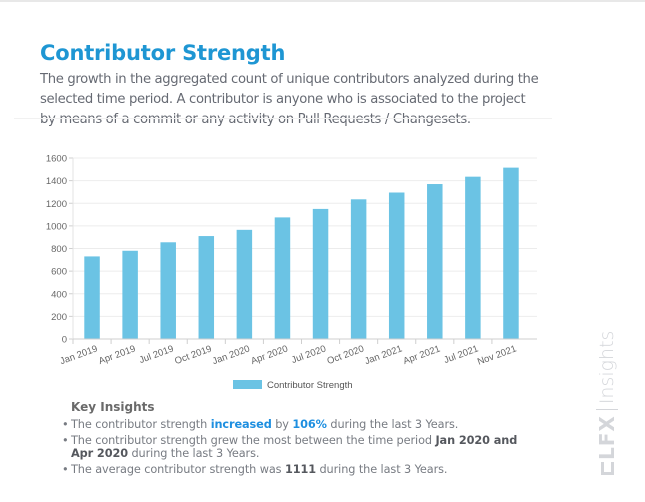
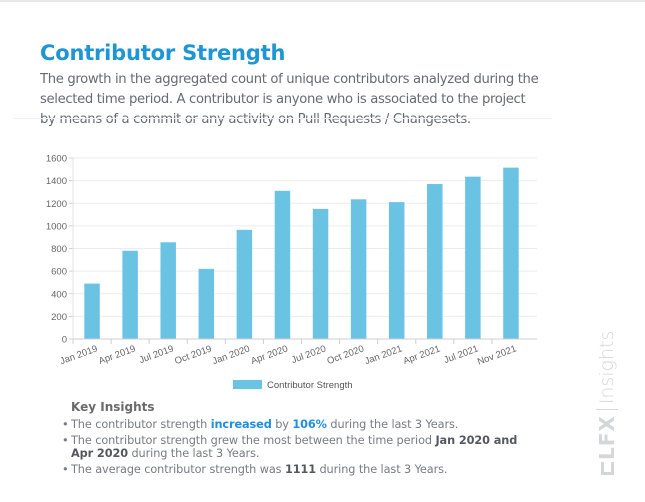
Jan 2019: 730 -> 490
Oct 2019: 910 -> 620
Apr 2020: 1080 -> 1310
Jan 2021: 1300 -> 1210
